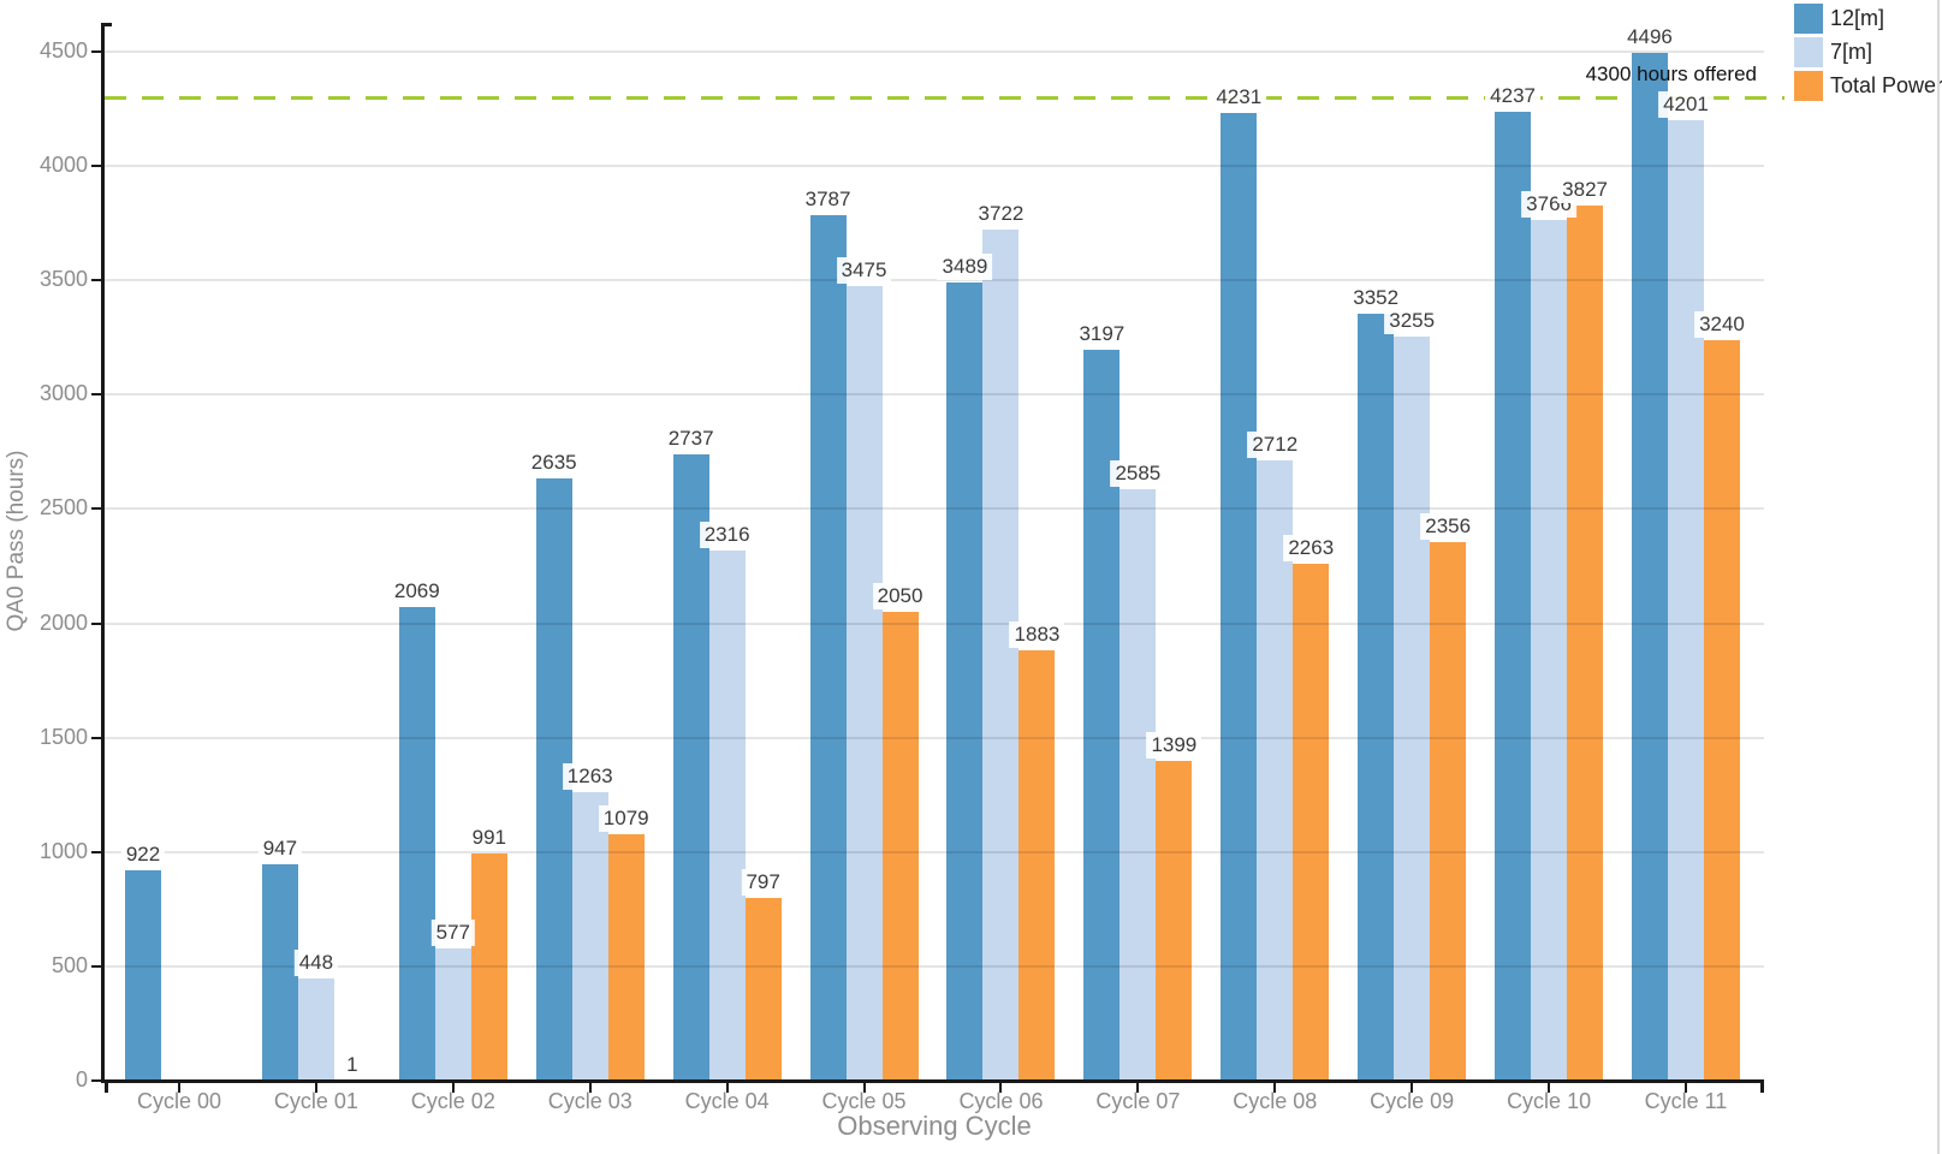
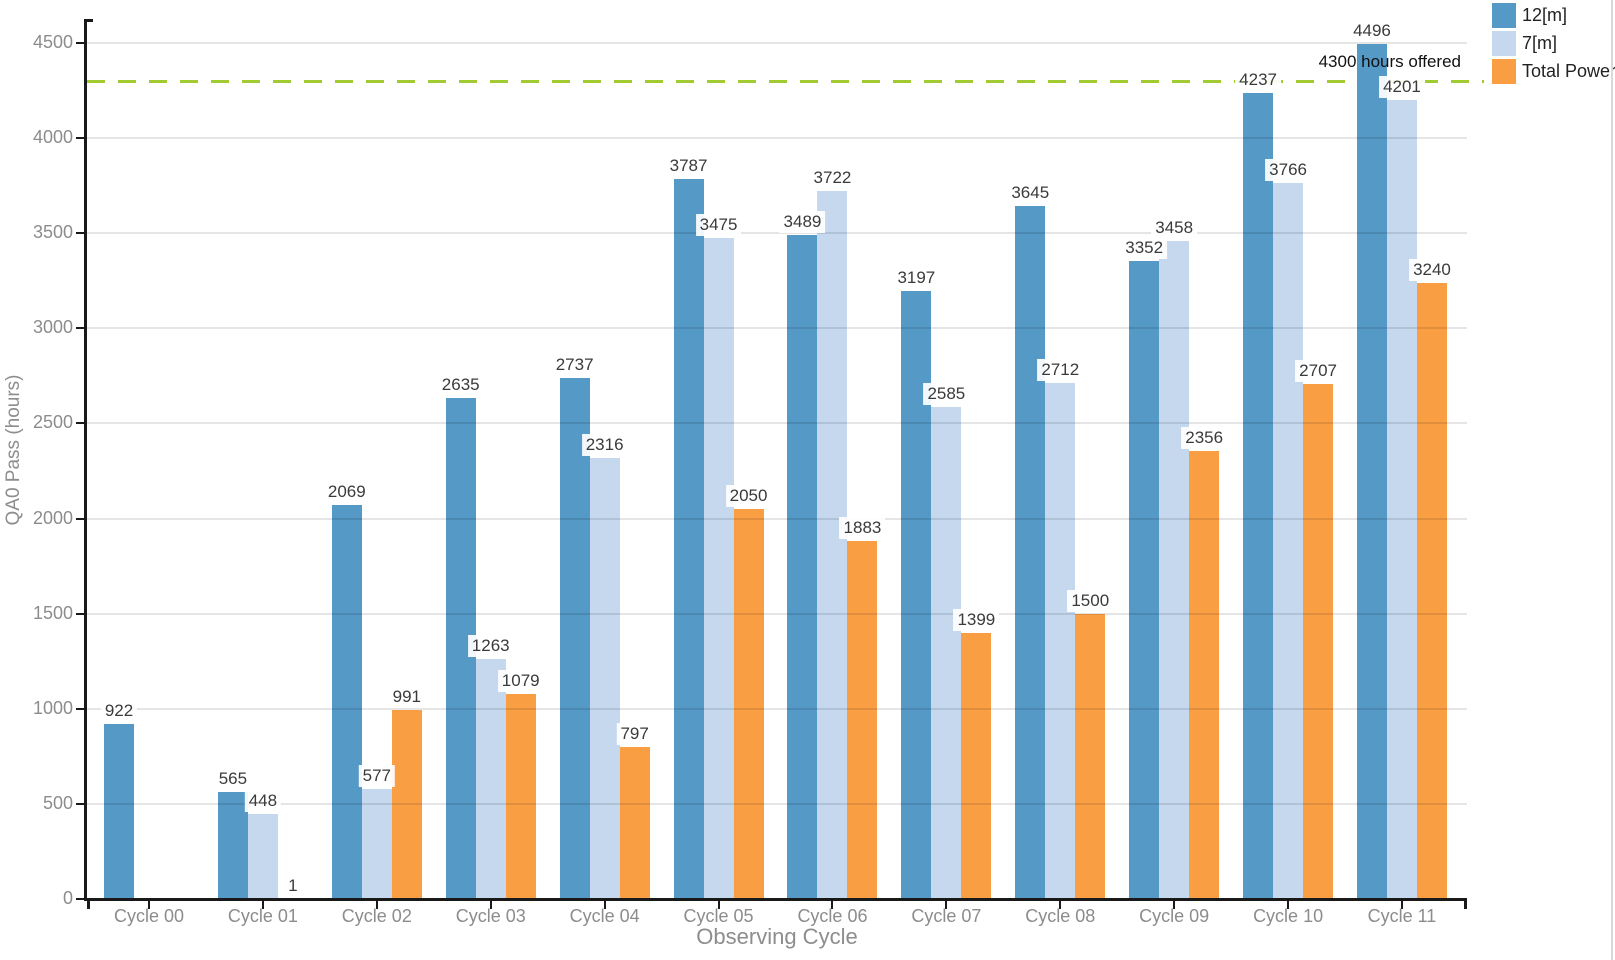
12[m]/Cycle 01: 947 -> 565
12[m]/Cycle 08: 4231 -> 3645
Total Power/Cycle 08: 2263 -> 1500
7[m]/Cycle 09: 3255 -> 3458
Total Power/Cycle 10: 3827 -> 2707
